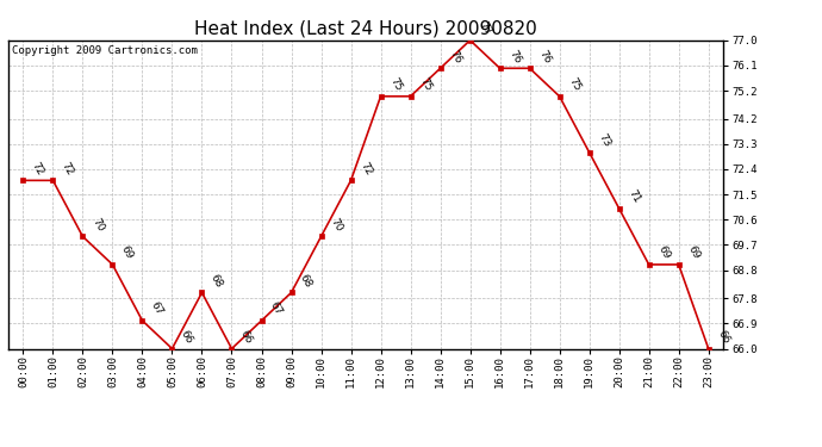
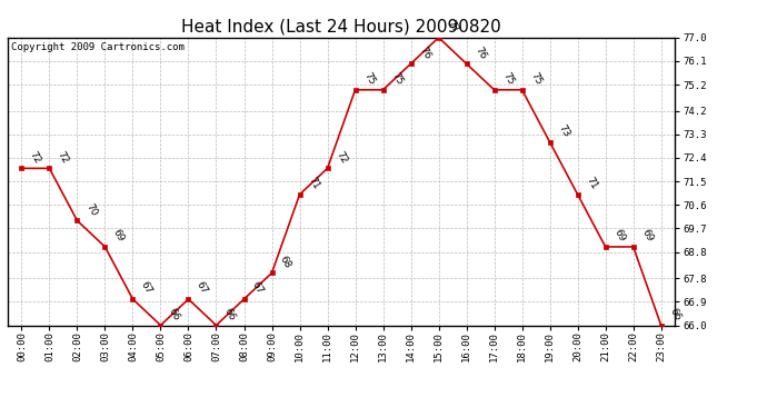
06:00: 68 -> 67
10:00: 70 -> 71
17:00: 76 -> 75
